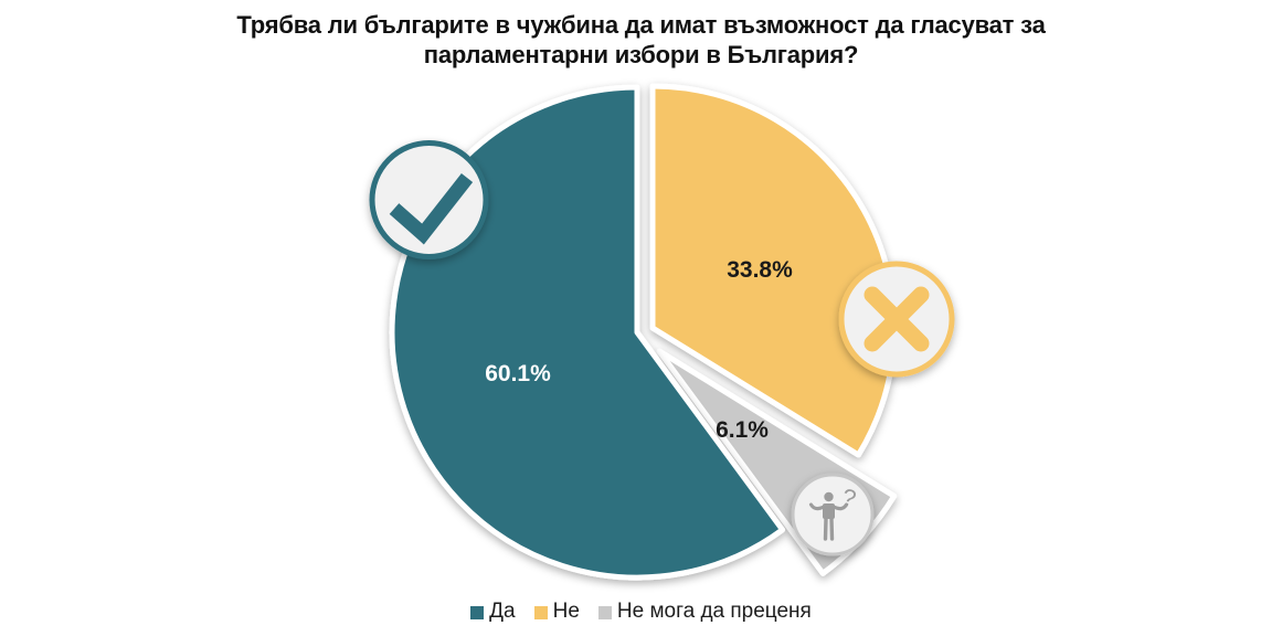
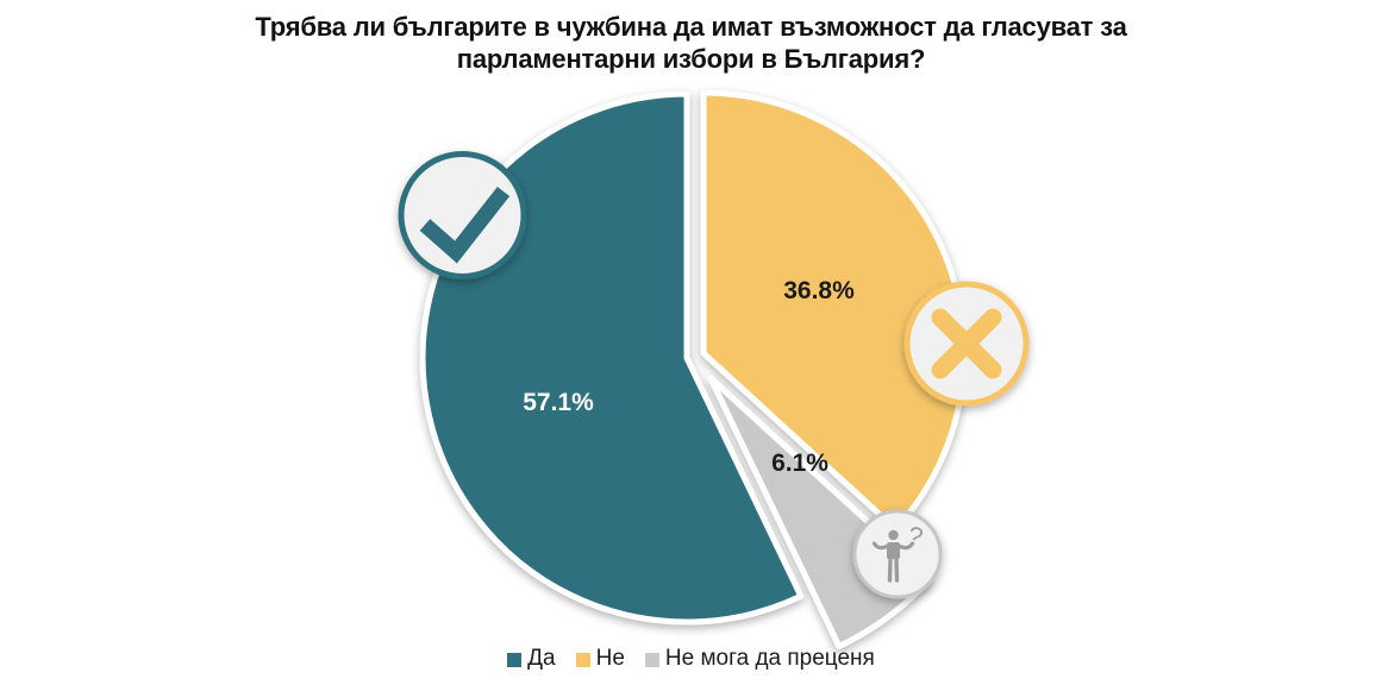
Да: 60.1% -> 57.1%
Не: 33.8% -> 36.8%
